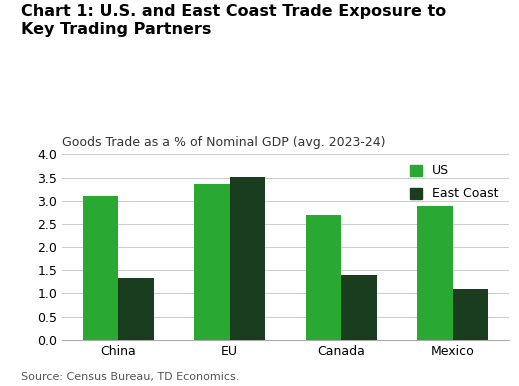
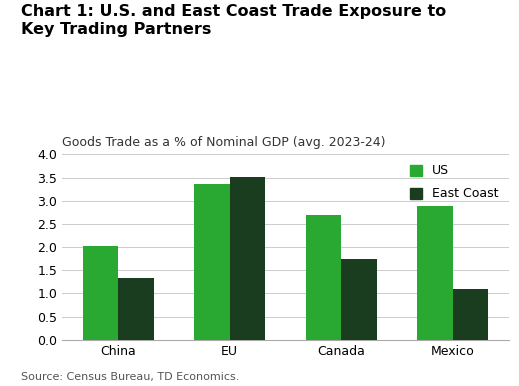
US/China: 3.10 -> 2.02
East Coast/Canada: 1.40 -> 1.75
